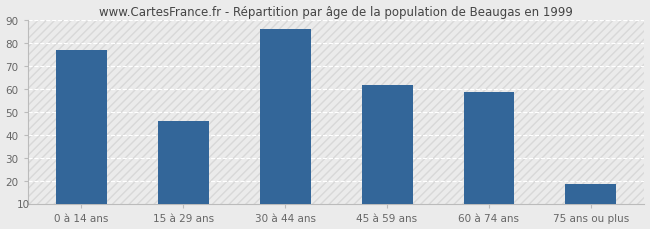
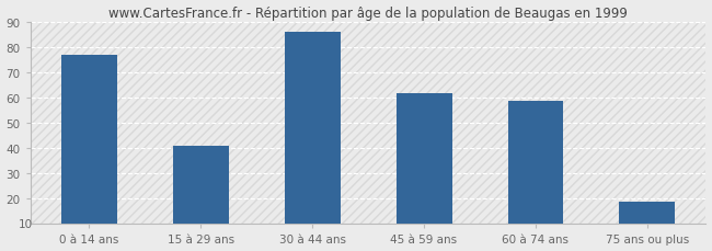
15 à 29 ans: 46 -> 41
